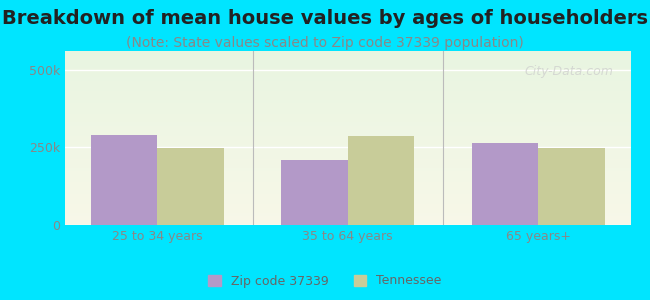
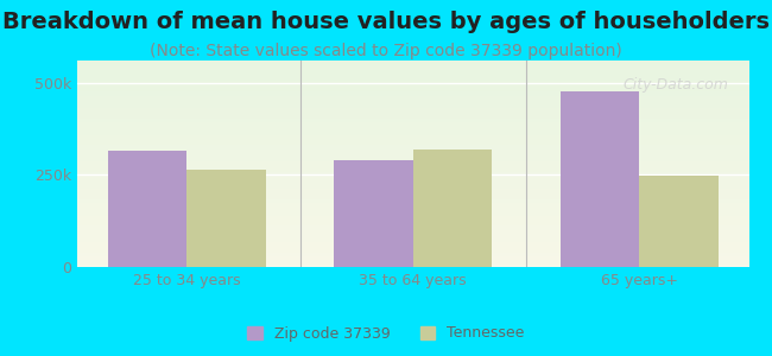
Zip code 37339/25 to 34 years: 290k -> 315k
Tennessee/25 to 34 years: 248k -> 265k
Zip code 37339/35 to 64 years: 210k -> 290k
Tennessee/35 to 64 years: 285k -> 320k
Zip code 37339/65 years+: 265k -> 475k
